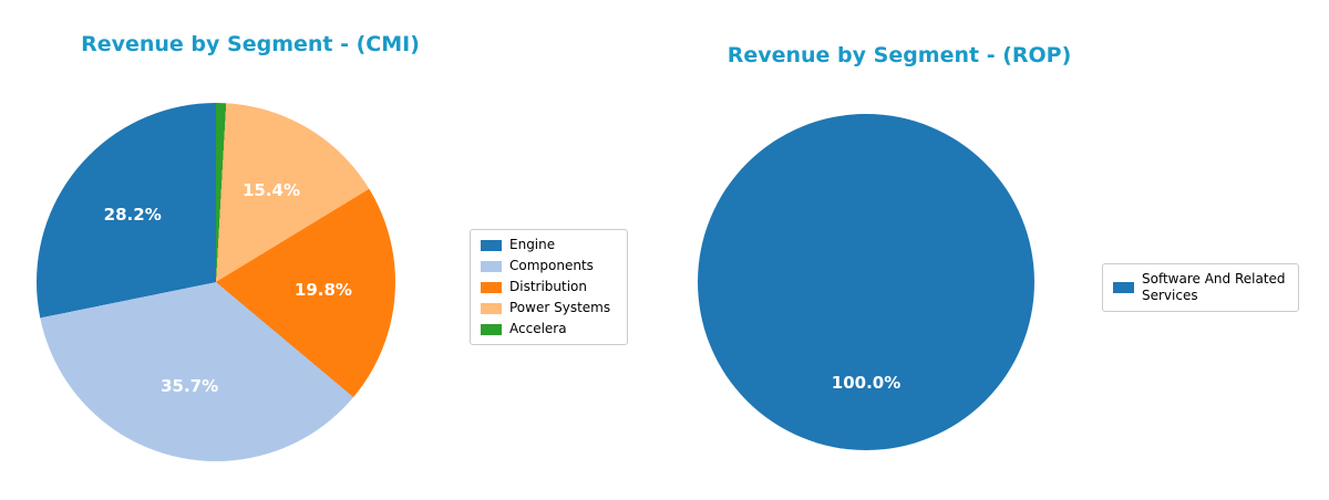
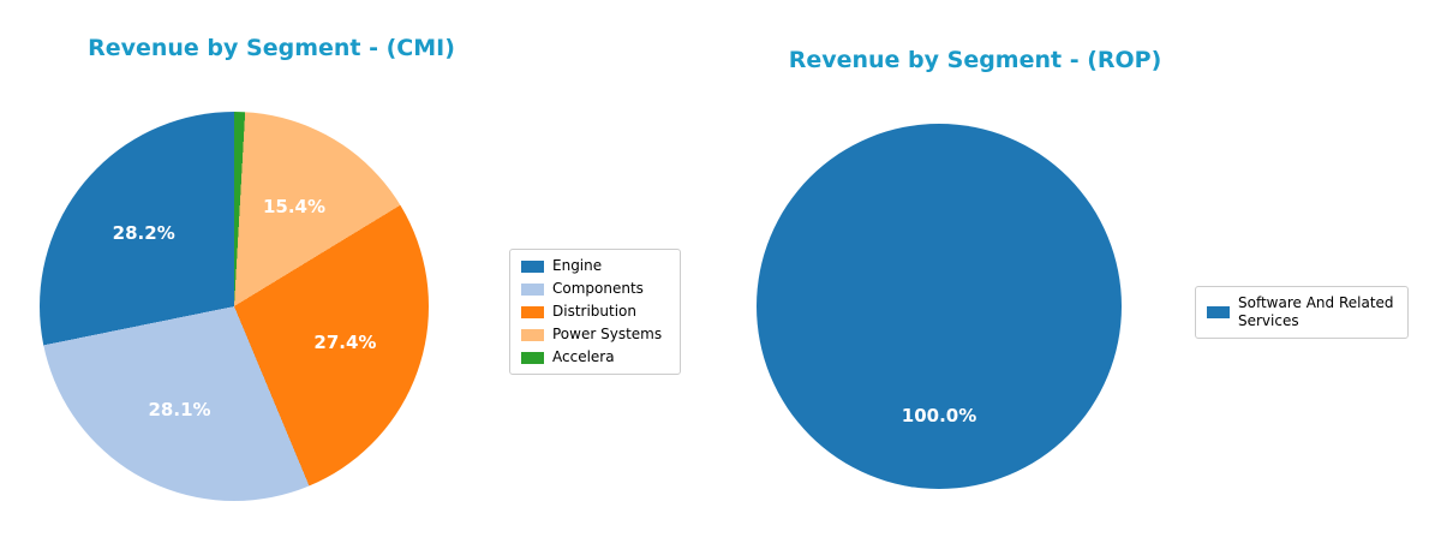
Revenue by Segment - (CMI)/Components: 35.7% -> 28.1%
Revenue by Segment - (CMI)/Distribution: 19.8% -> 27.4%
